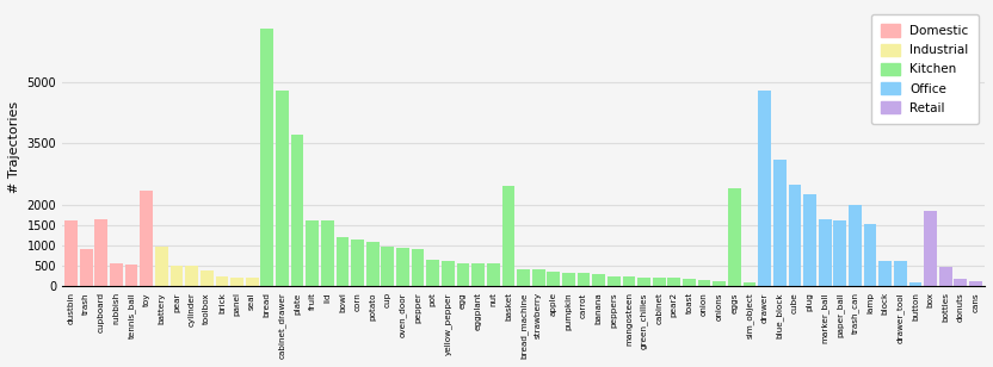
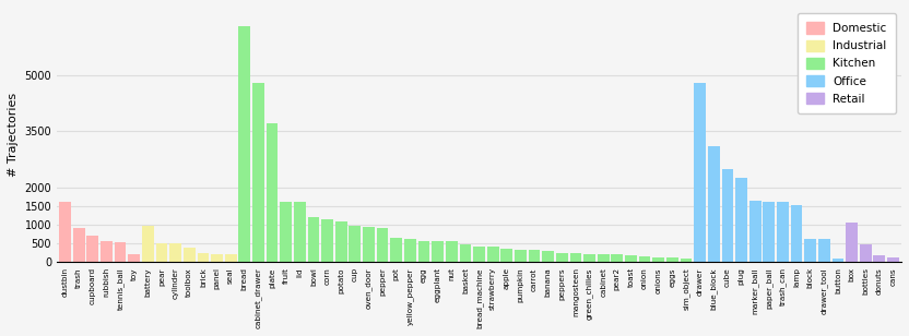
cupboard: 1650 -> 700
toy: 2350 -> 210
basket: 2450 -> 480
eggs: 2400 -> 130
trash_can: 2000 -> 1600
box: 1850 -> 1050
